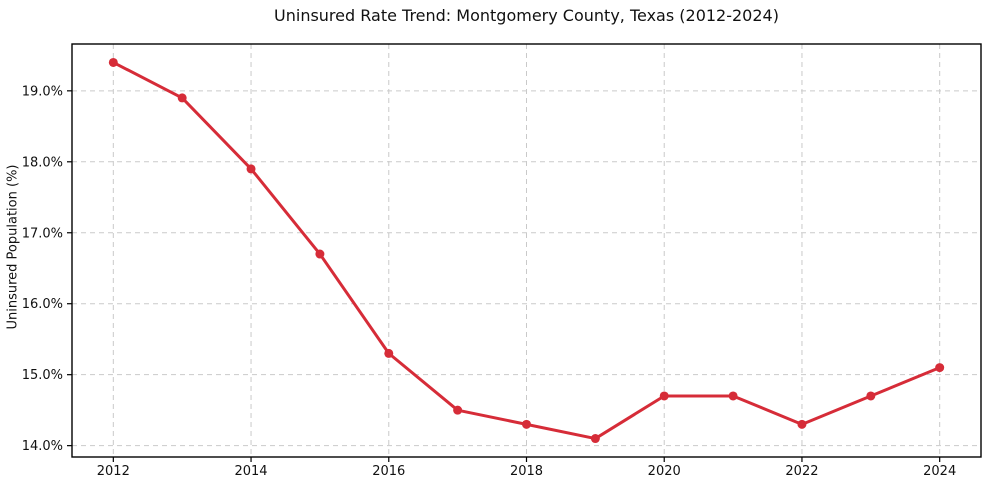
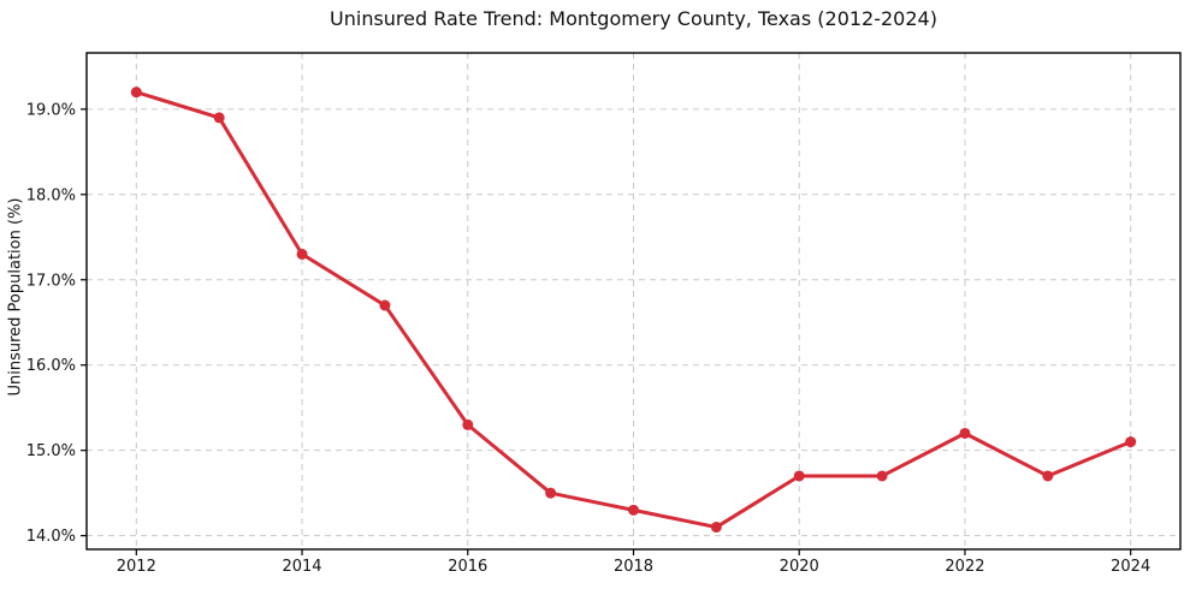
2012: 19.4% -> 19.2%
2014: 17.9% -> 17.3%
2022: 14.3% -> 15.2%
